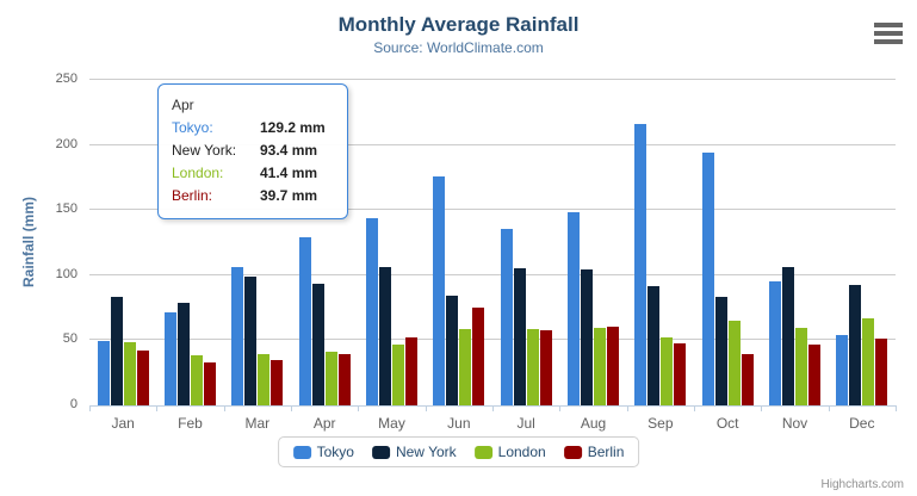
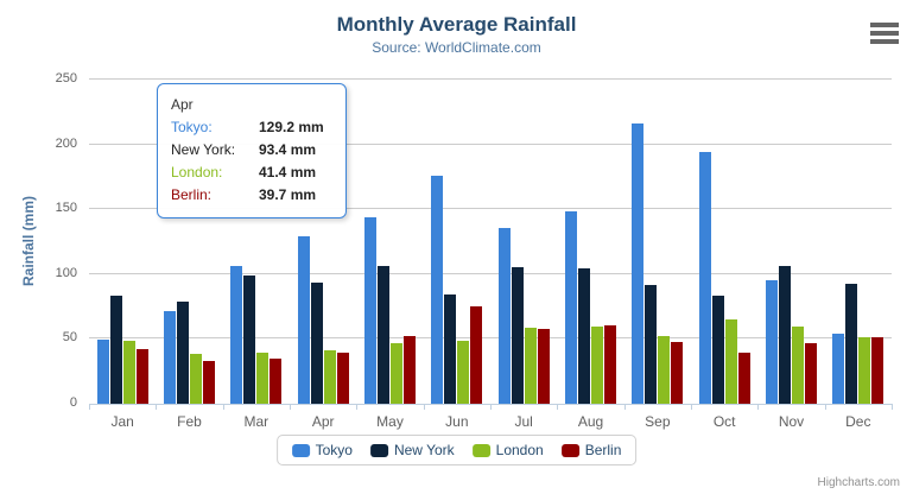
London/Jun: 59 -> 48
London/Dec: 67 -> 51
